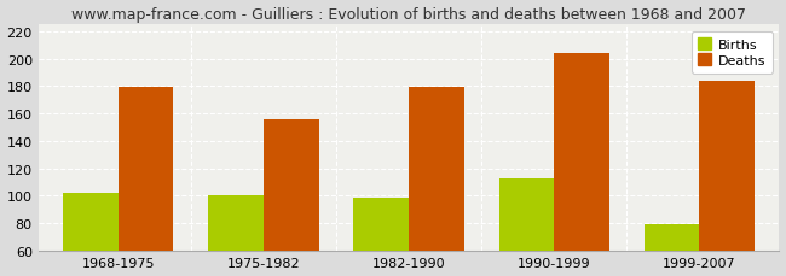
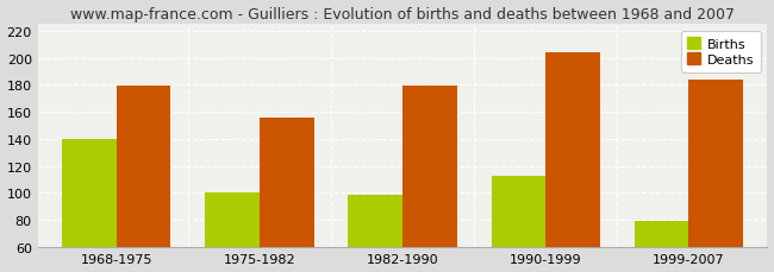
Births/1968-1975: 102 -> 140
